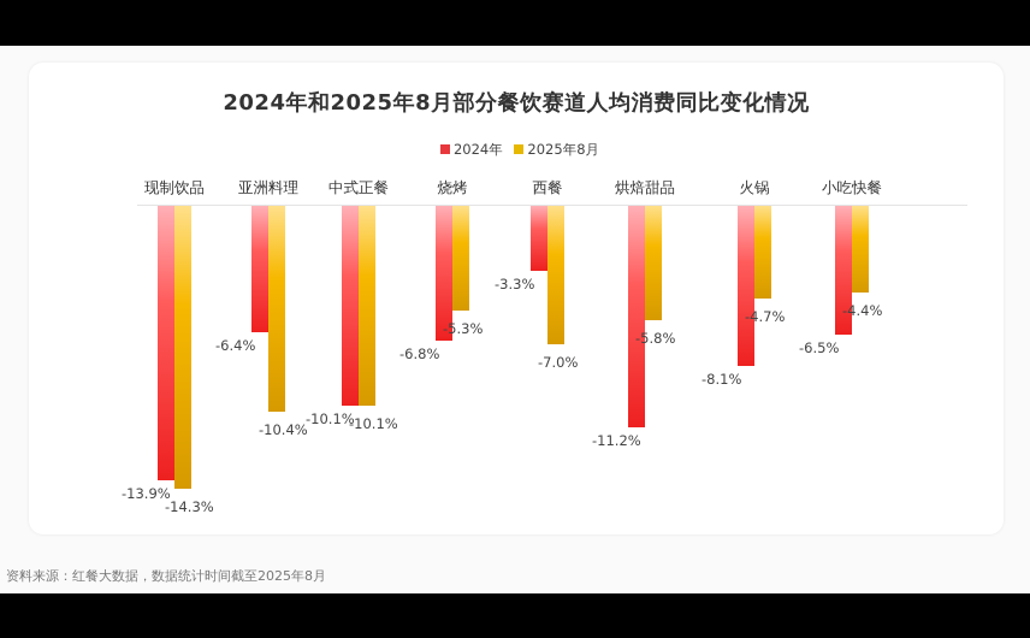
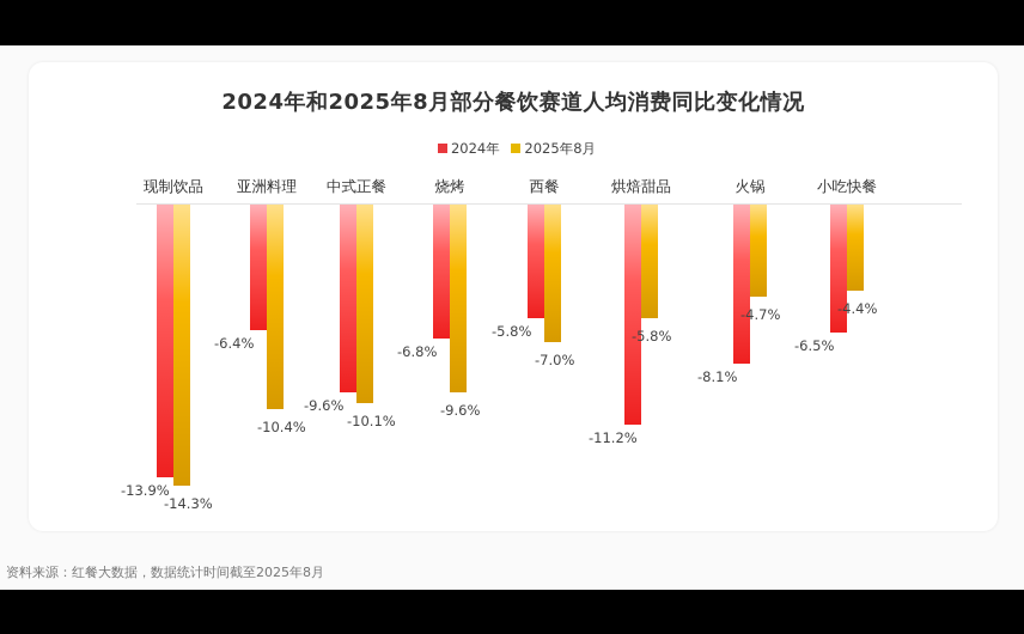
2024年/中式正餐: -10.1% -> -9.6%
2025年8月/烧烤: -5.3% -> -9.6%
2024年/西餐: -3.3% -> -5.8%
